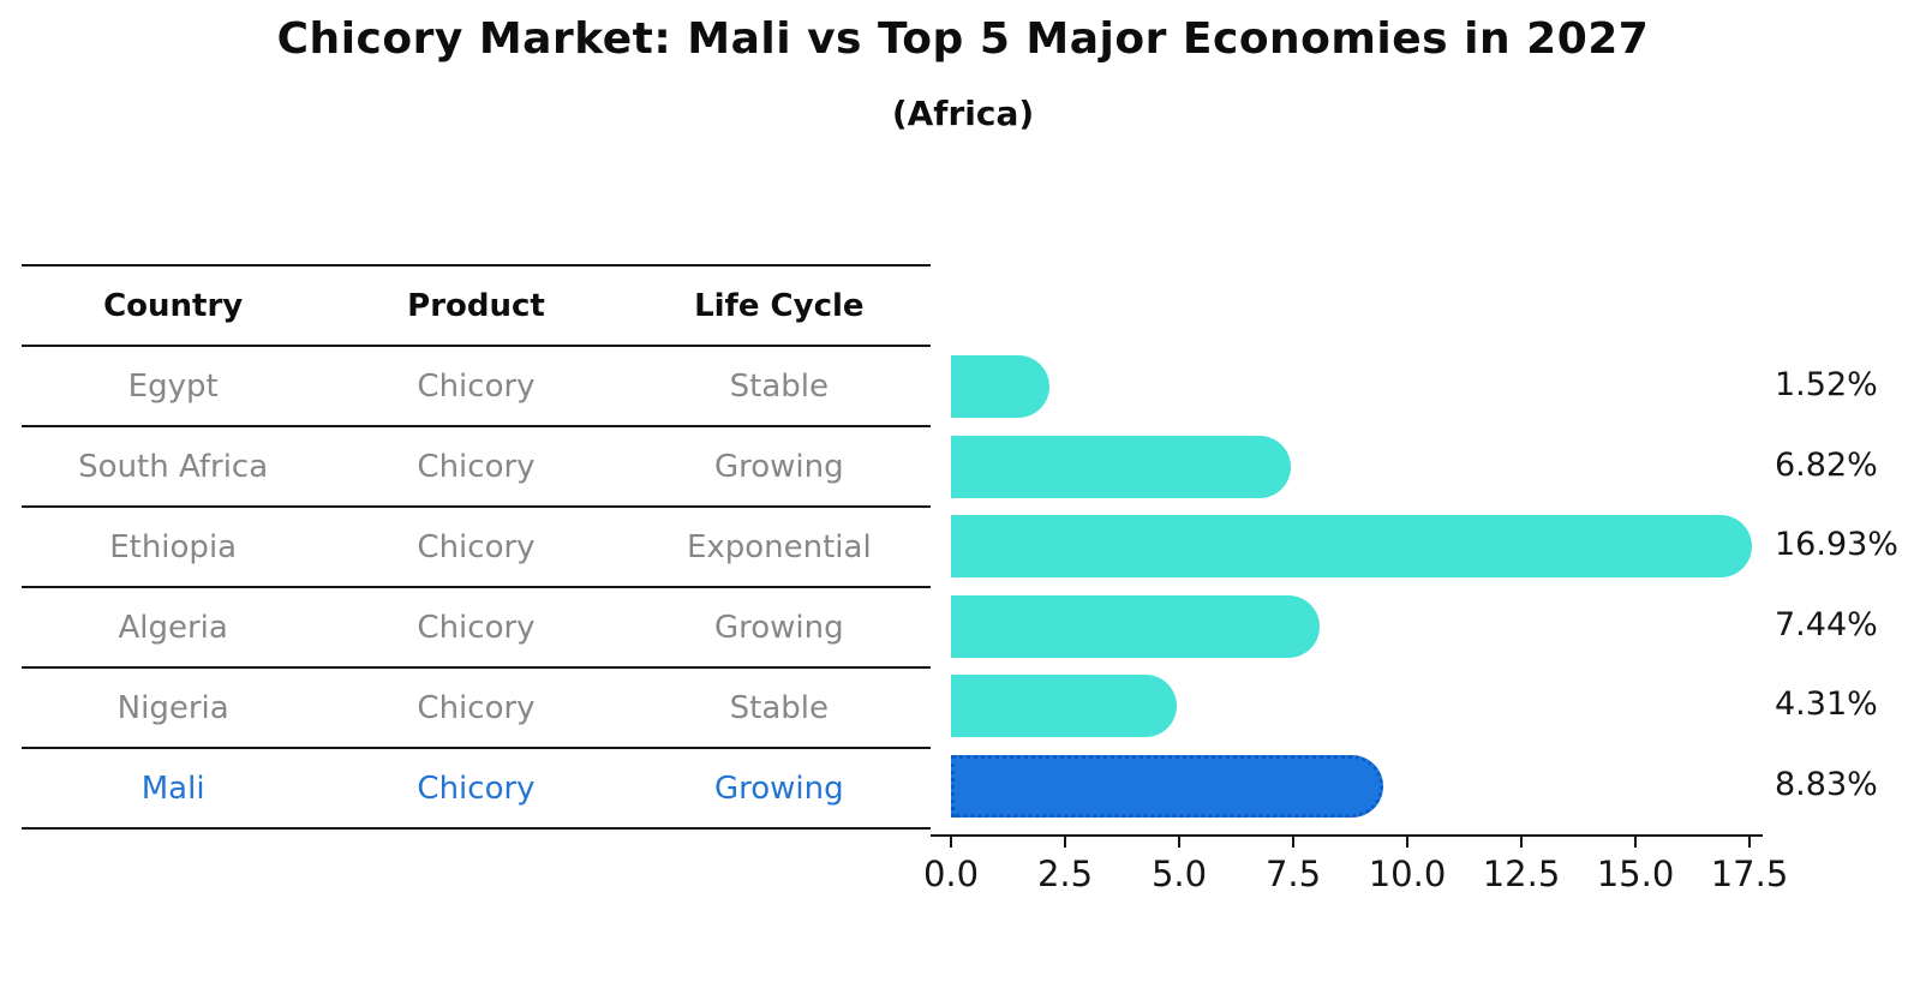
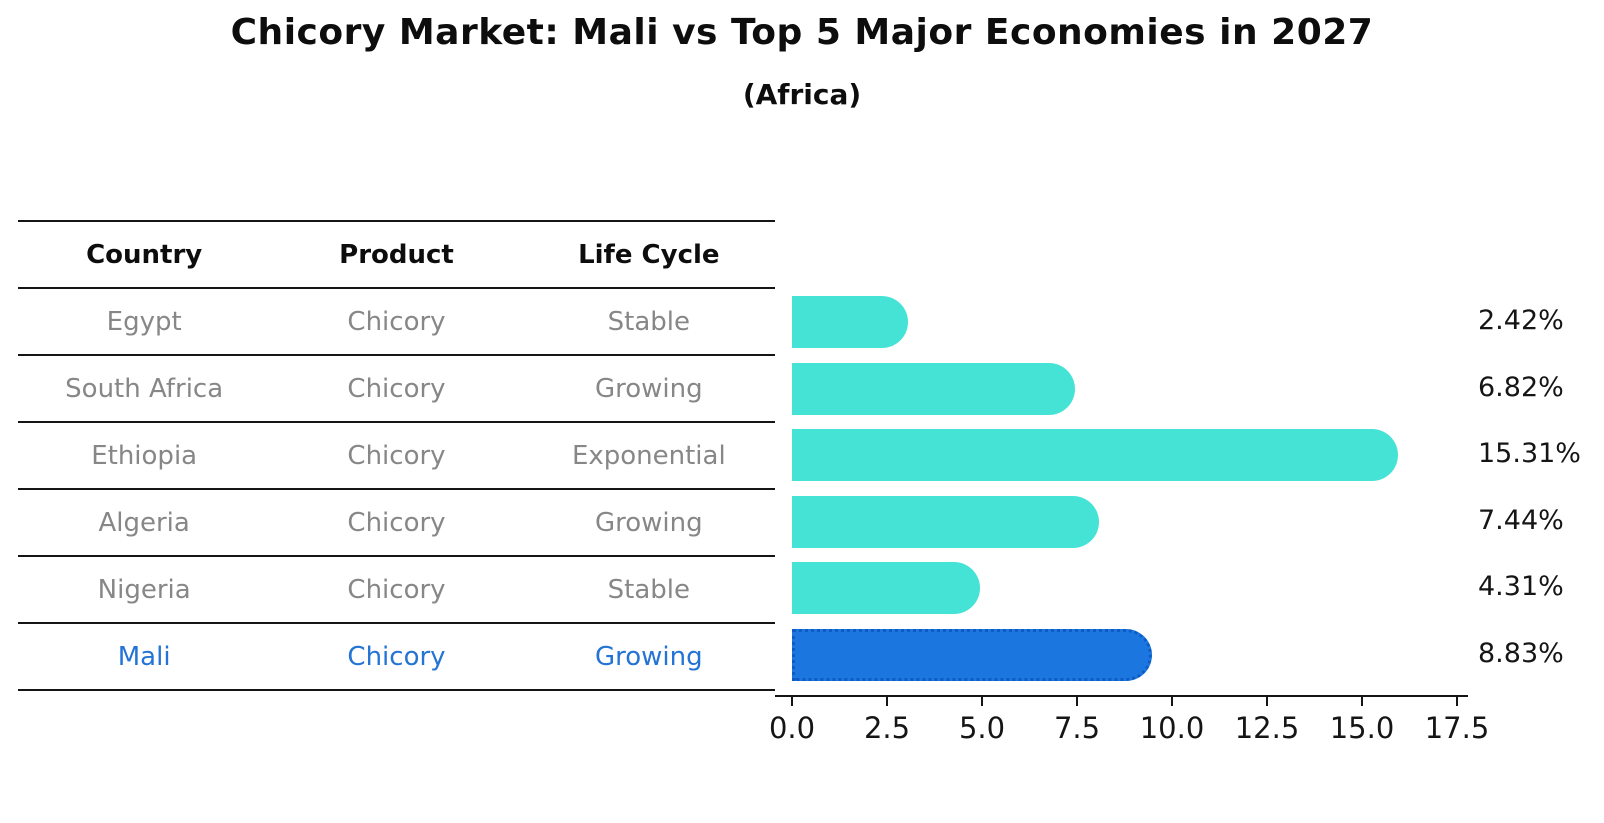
Egypt: 1.52% -> 2.42%
Ethiopia: 16.93% -> 15.31%
